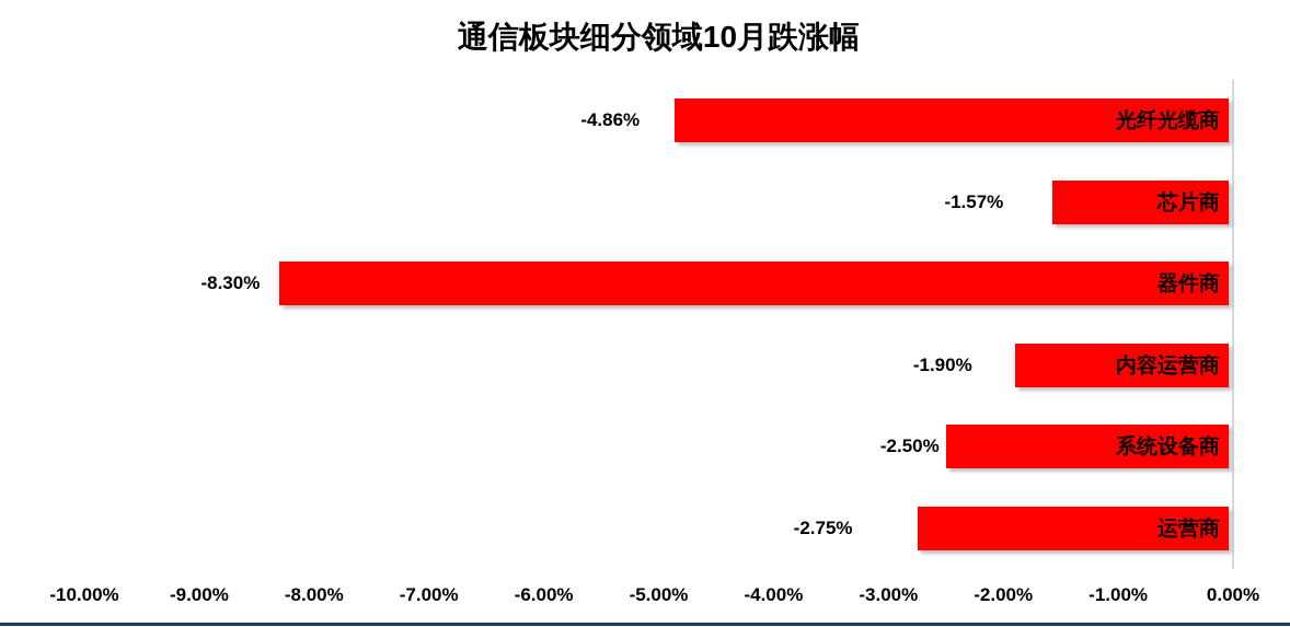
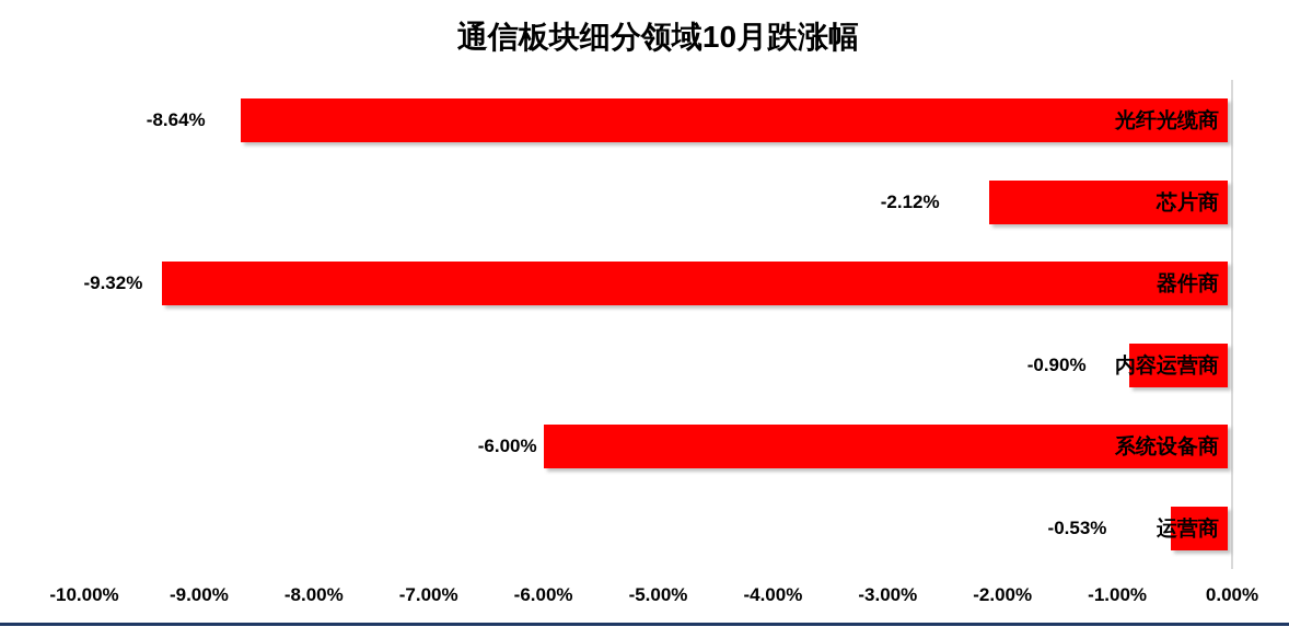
光纤光缆商: -4.86% -> -8.64%
芯片商: -1.57% -> -2.12%
器件商: -8.30% -> -9.32%
内容运营商: -1.90% -> -0.90%
系统设备商: -2.50% -> -6.00%
运营商: -2.75% -> -0.53%
